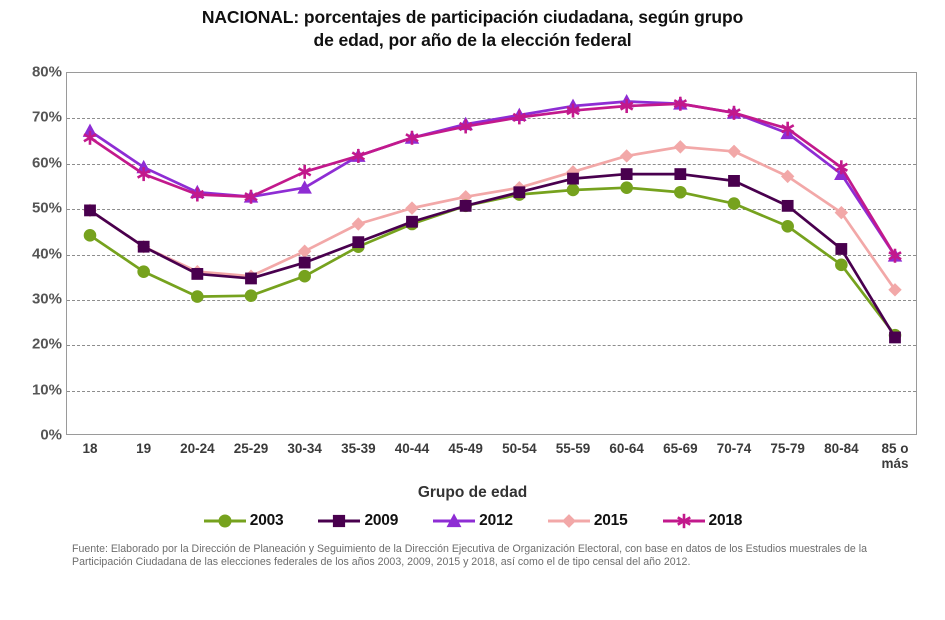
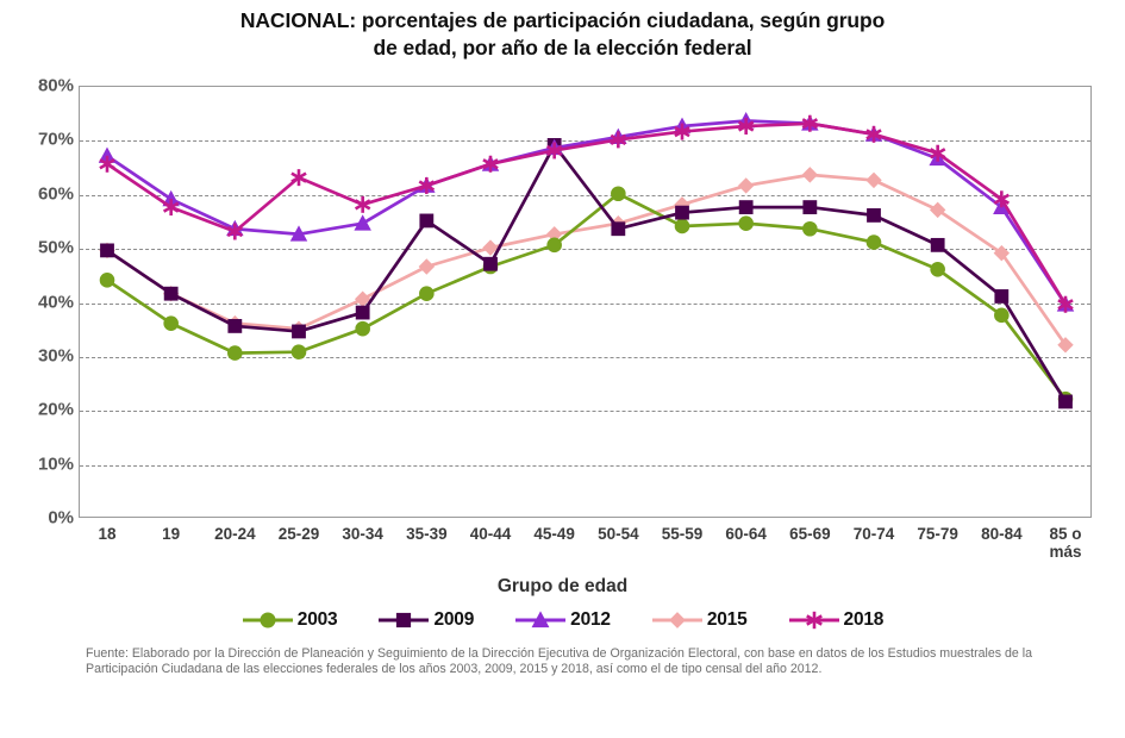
2018/25-29: 52% -> 63%
2009/35-39: 42% -> 55%
2009/45-49: 50% -> 69%
2003/50-54: 53% -> 60%
